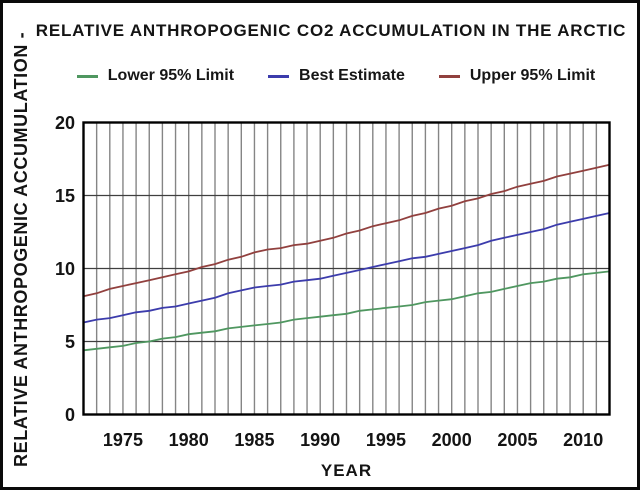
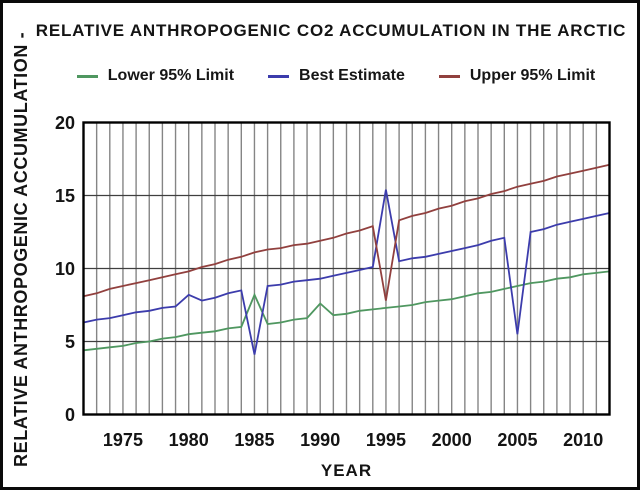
Best Estimate/1980: 7.6 -> 8.2
Lower 95% Limit/1985: 6.1 -> 8.2
Best Estimate/1985: 8.7 -> 4.1
Lower 95% Limit/1990: 6.7 -> 7.6
Best Estimate/1995: 10.3 -> 15.4
Upper 95% Limit/1995: 13.1 -> 7.8
Best Estimate/2005: 12.3 -> 5.5
